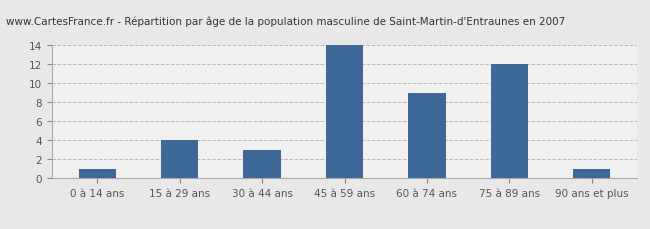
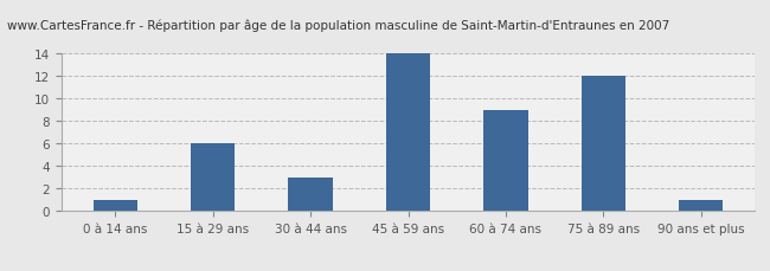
15 à 29 ans: 4 -> 6
